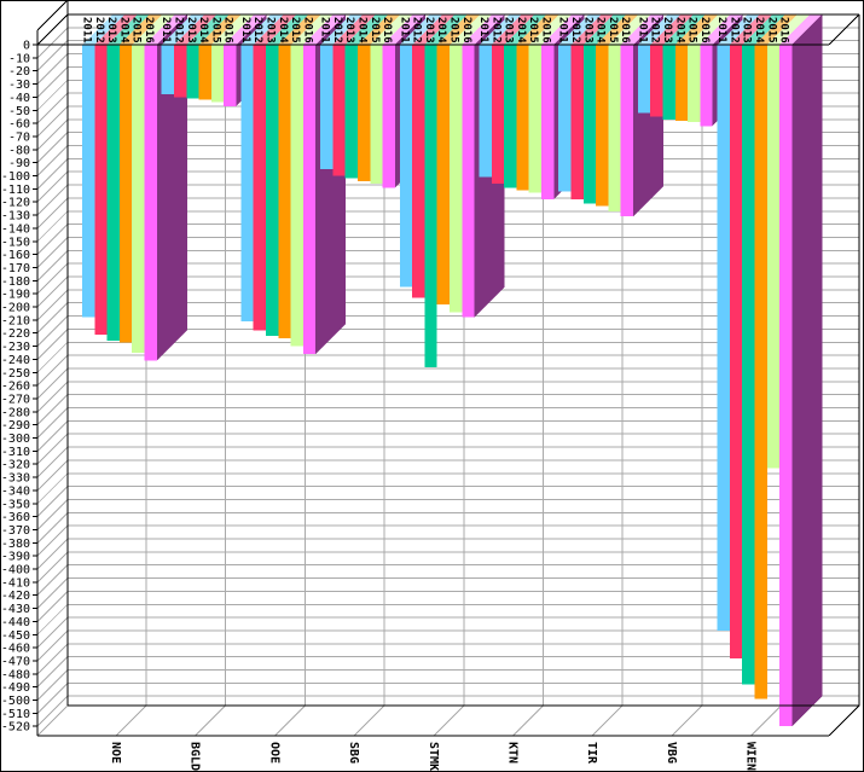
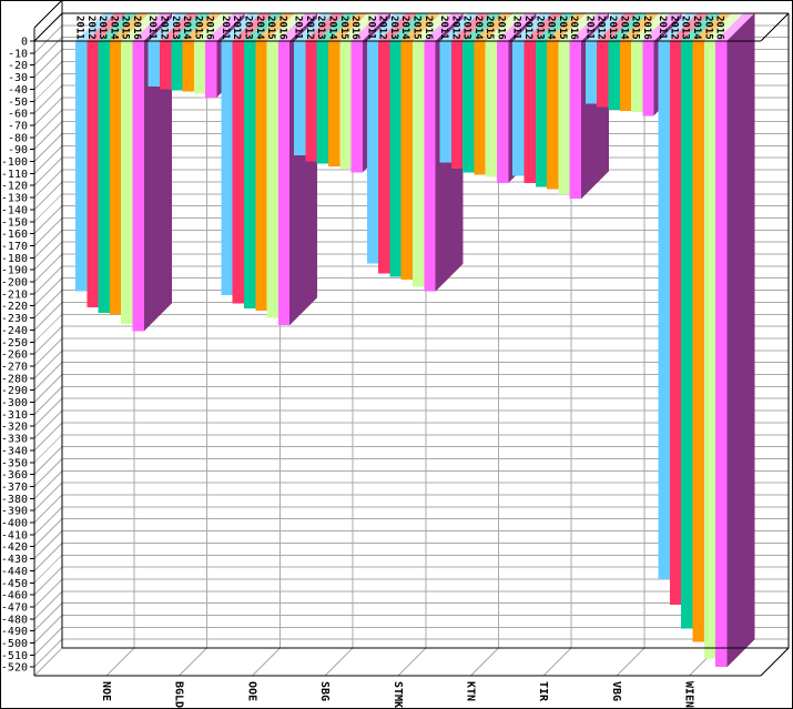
2013/STMK: -246 -> -196
2015/WIEN: -323 -> -513
